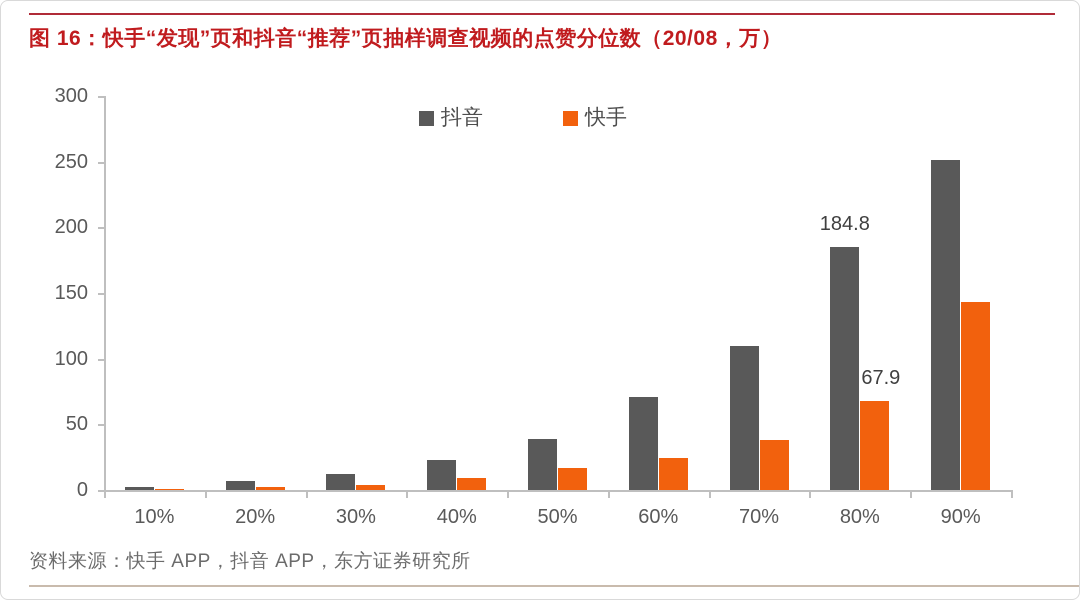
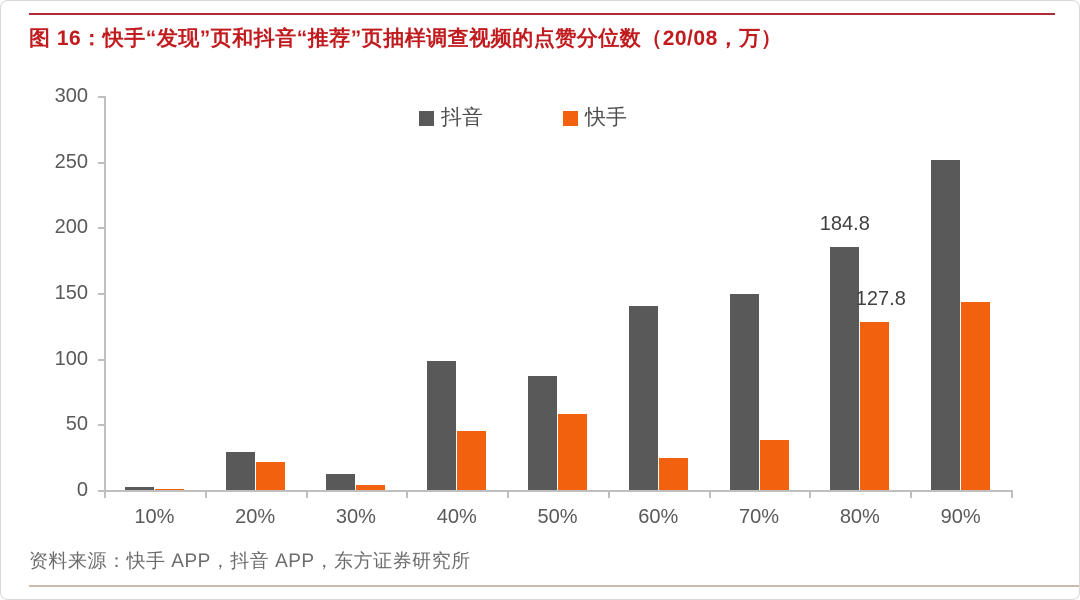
抖音/20%: 7 -> 29
快手/20%: 2 -> 21
抖音/40%: 23 -> 98
快手/40%: 10 -> 45
抖音/50%: 39 -> 87
快手/50%: 17 -> 58
抖音/60%: 71 -> 140
抖音/70%: 110 -> 149
快手/80%: 67.9 -> 127.8
